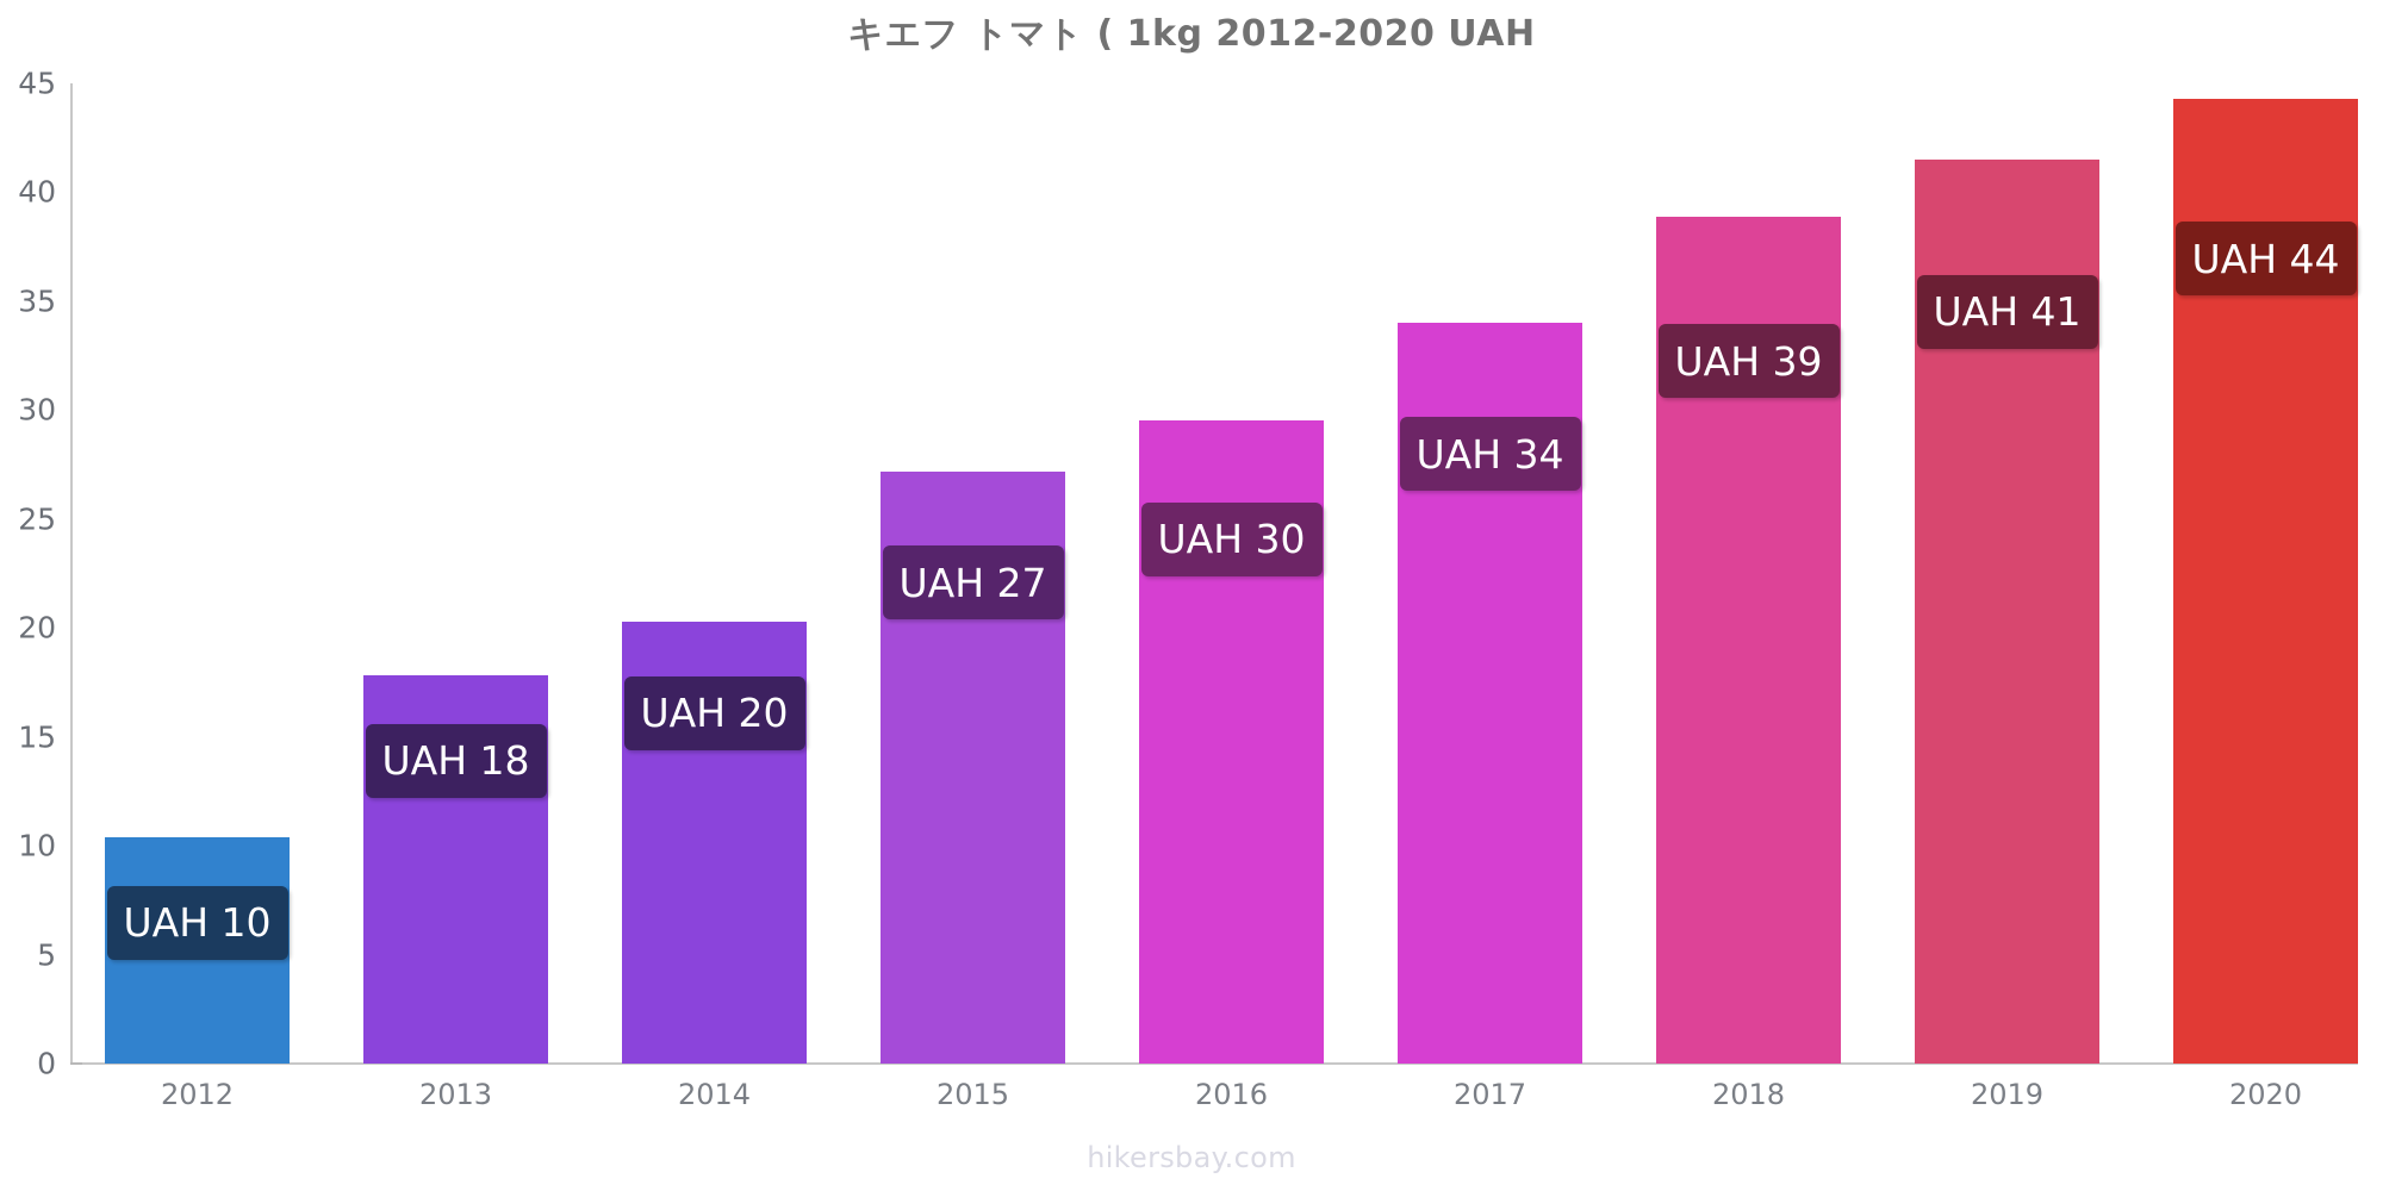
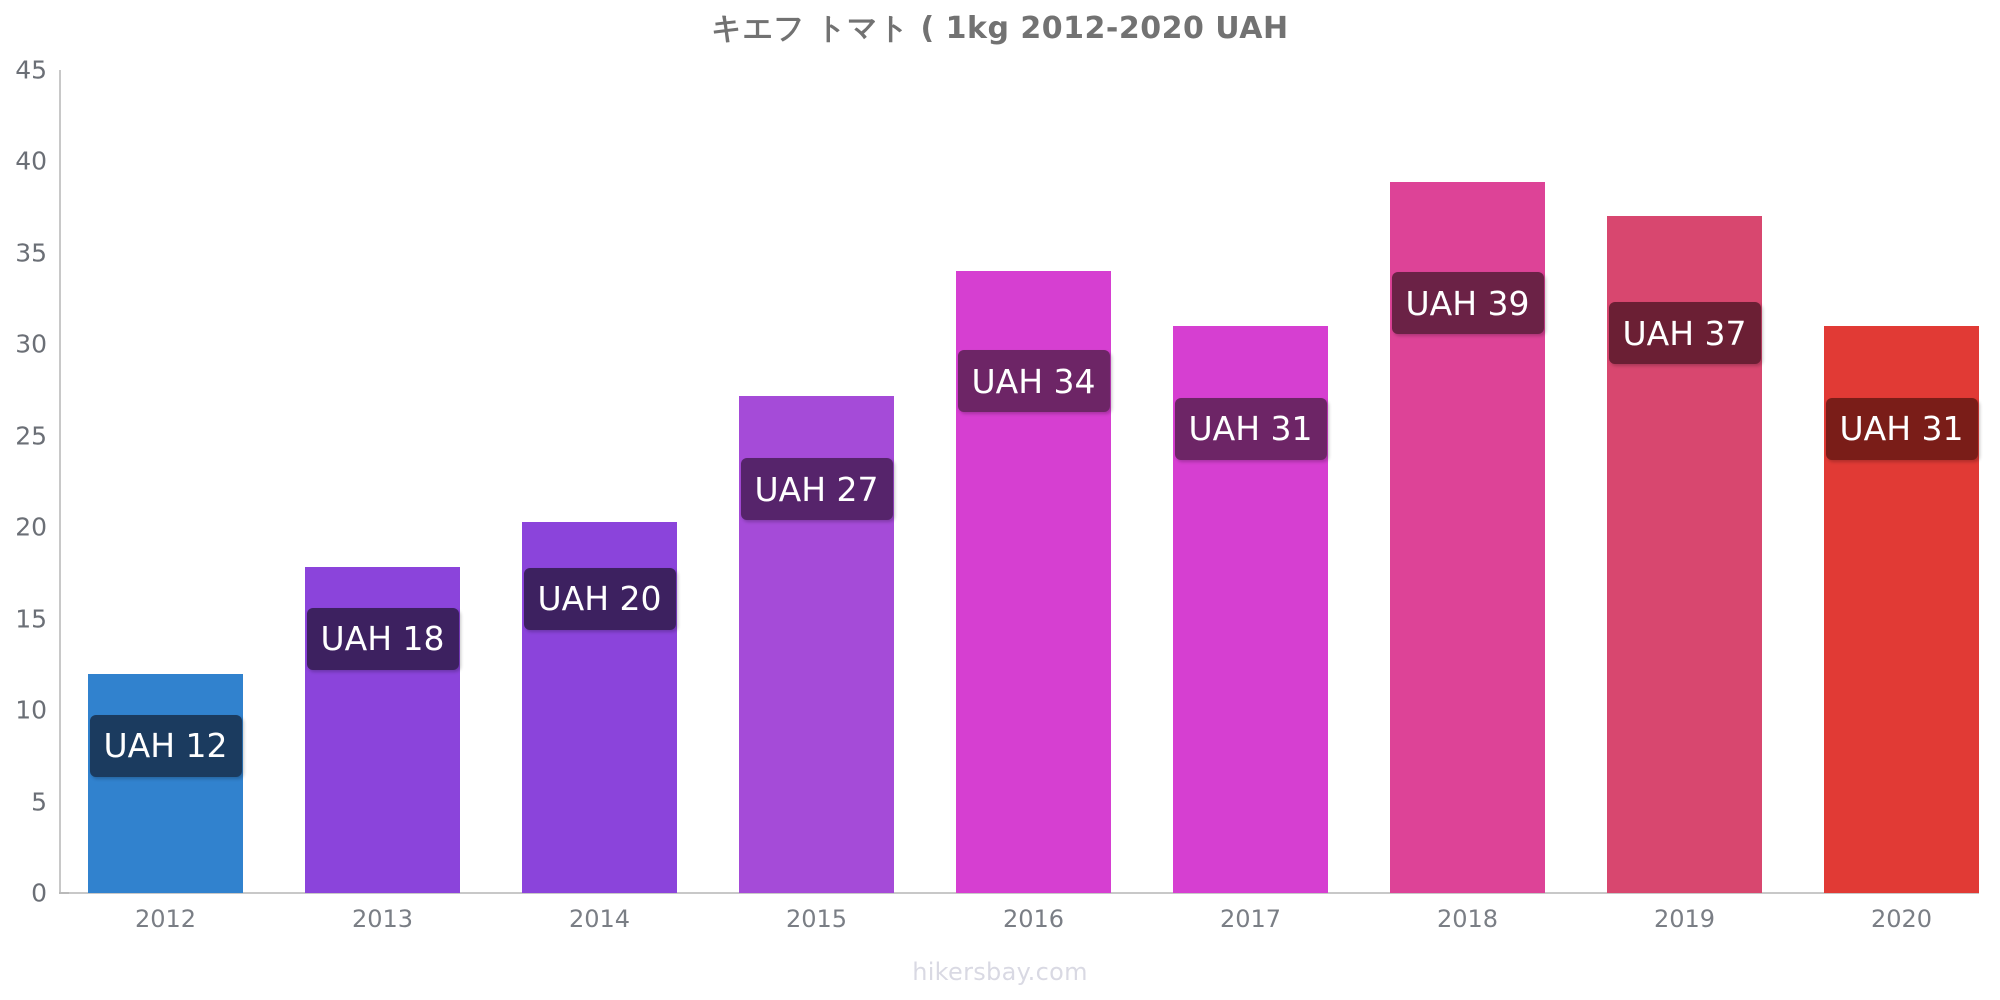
2012: 10 -> 12
2016: 30 -> 34
2017: 34 -> 31
2019: 41 -> 37
2020: 44 -> 31
